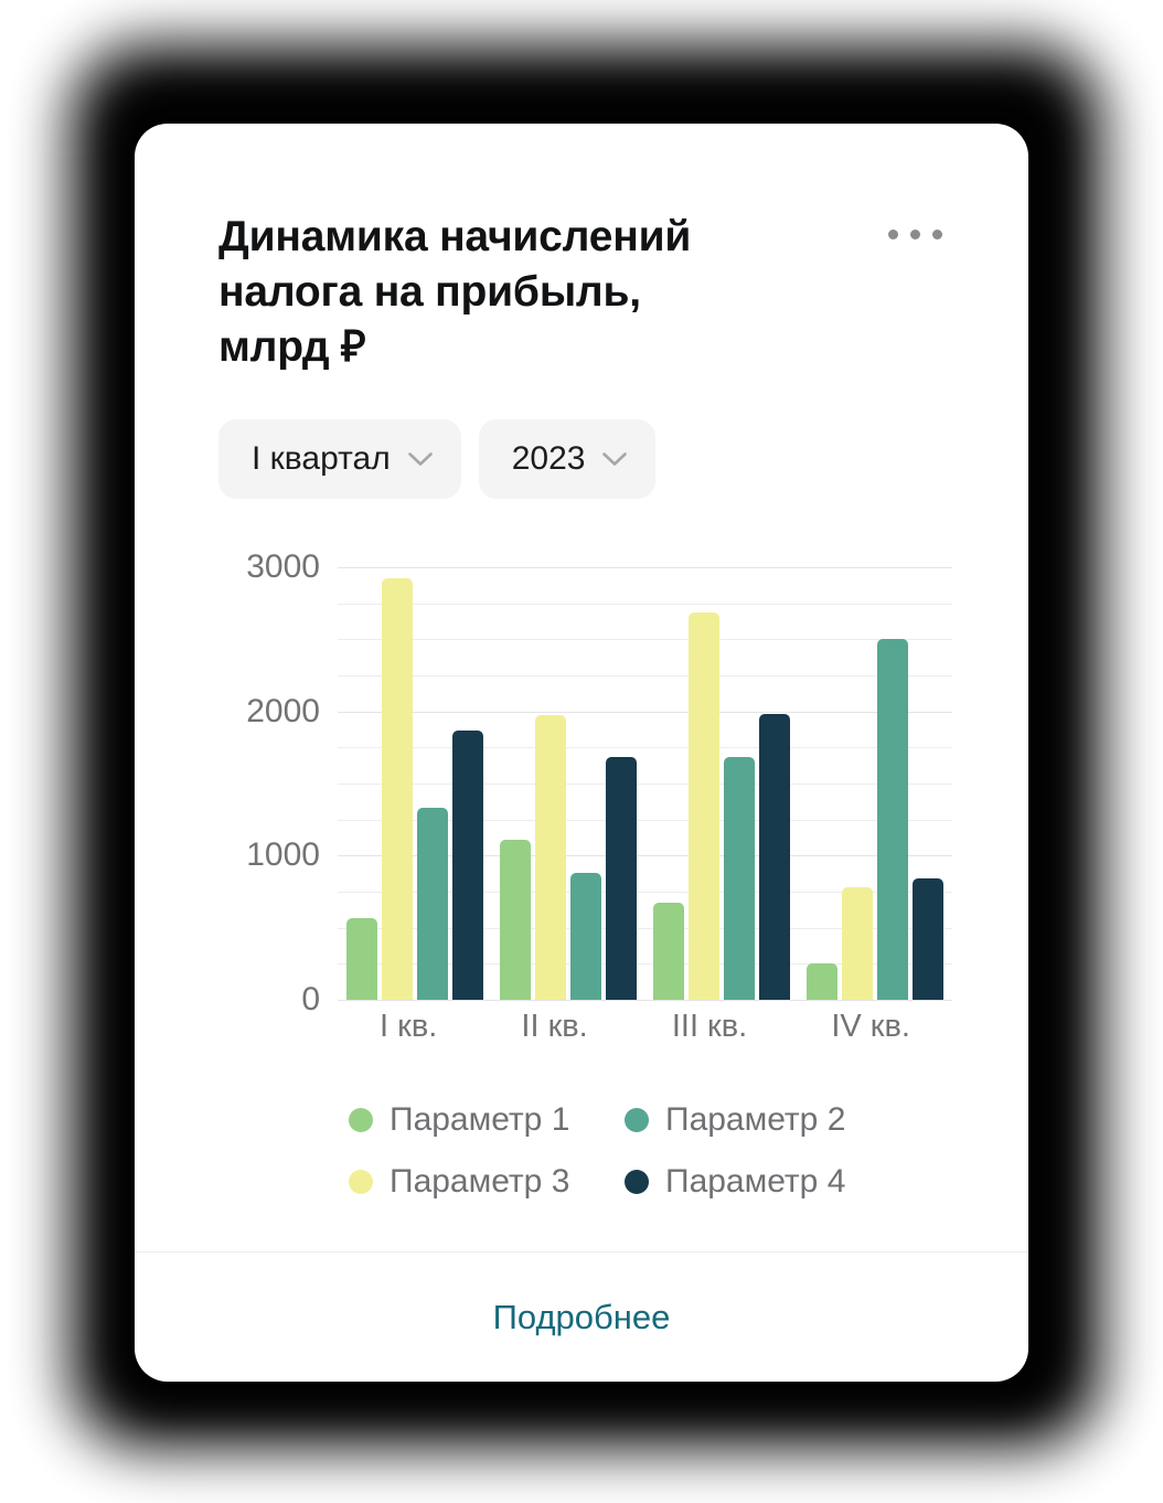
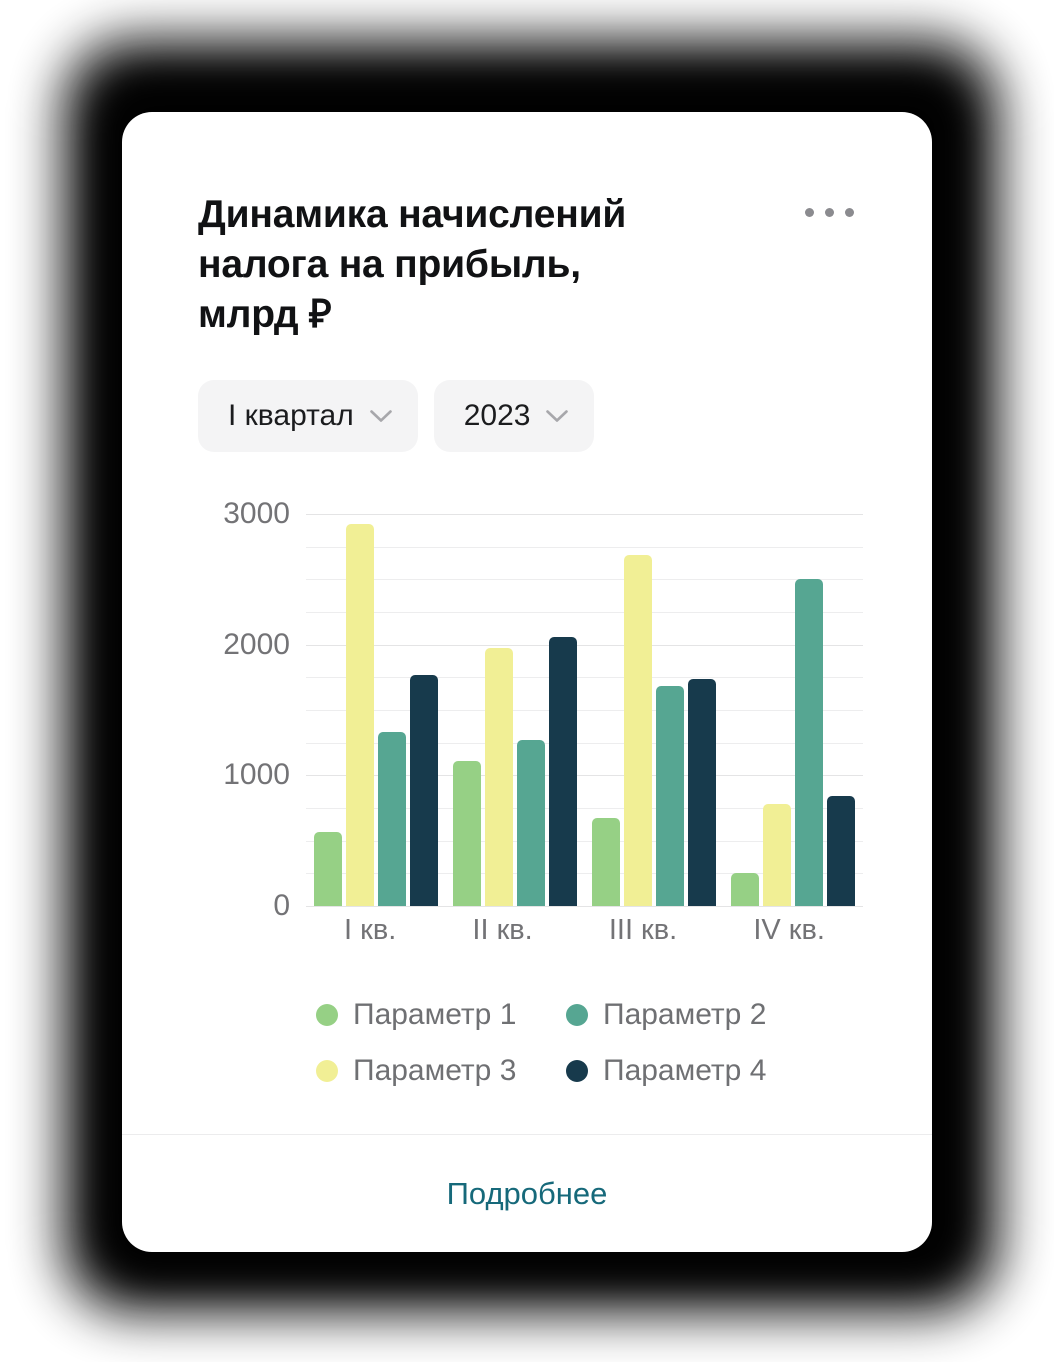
Параметр 4/I кв.: 1870 -> 1770
Параметр 2/II кв.: 880 -> 1270
Параметр 4/II кв.: 1680 -> 2060
Параметр 4/III кв.: 1980 -> 1740
